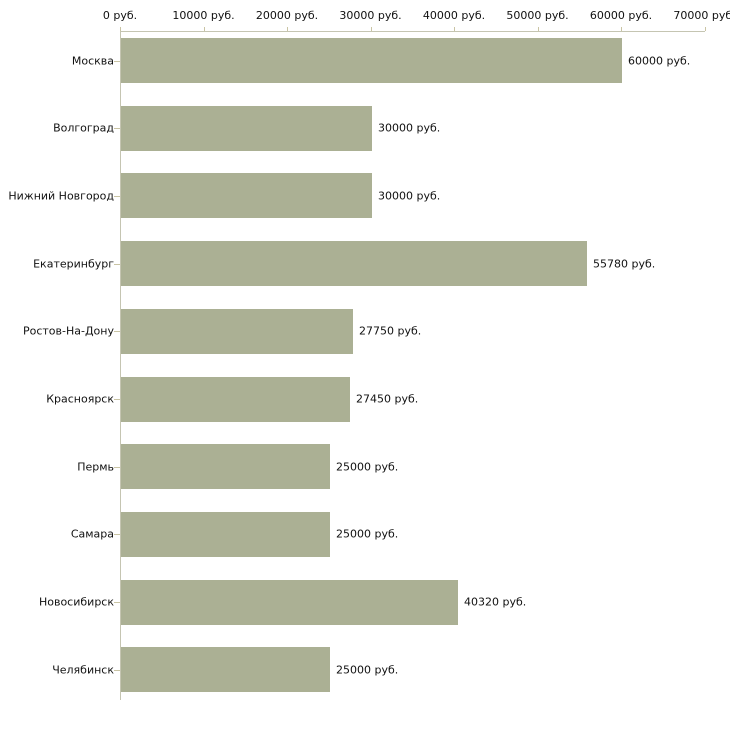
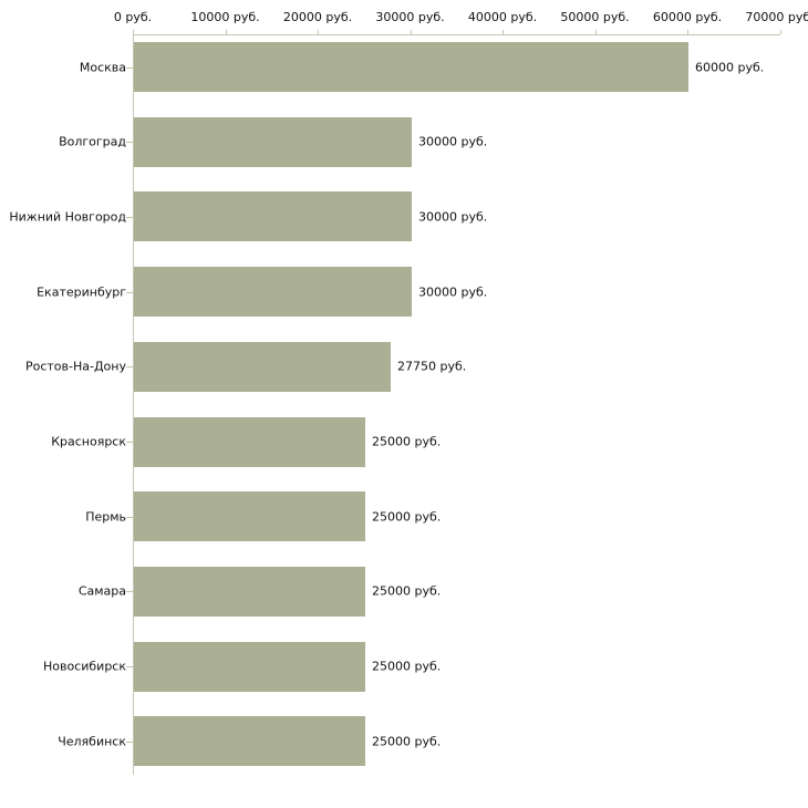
Екатеринбург: 55780 -> 30000
Красноярск: 27450 -> 25000
Новосибирск: 40320 -> 25000
